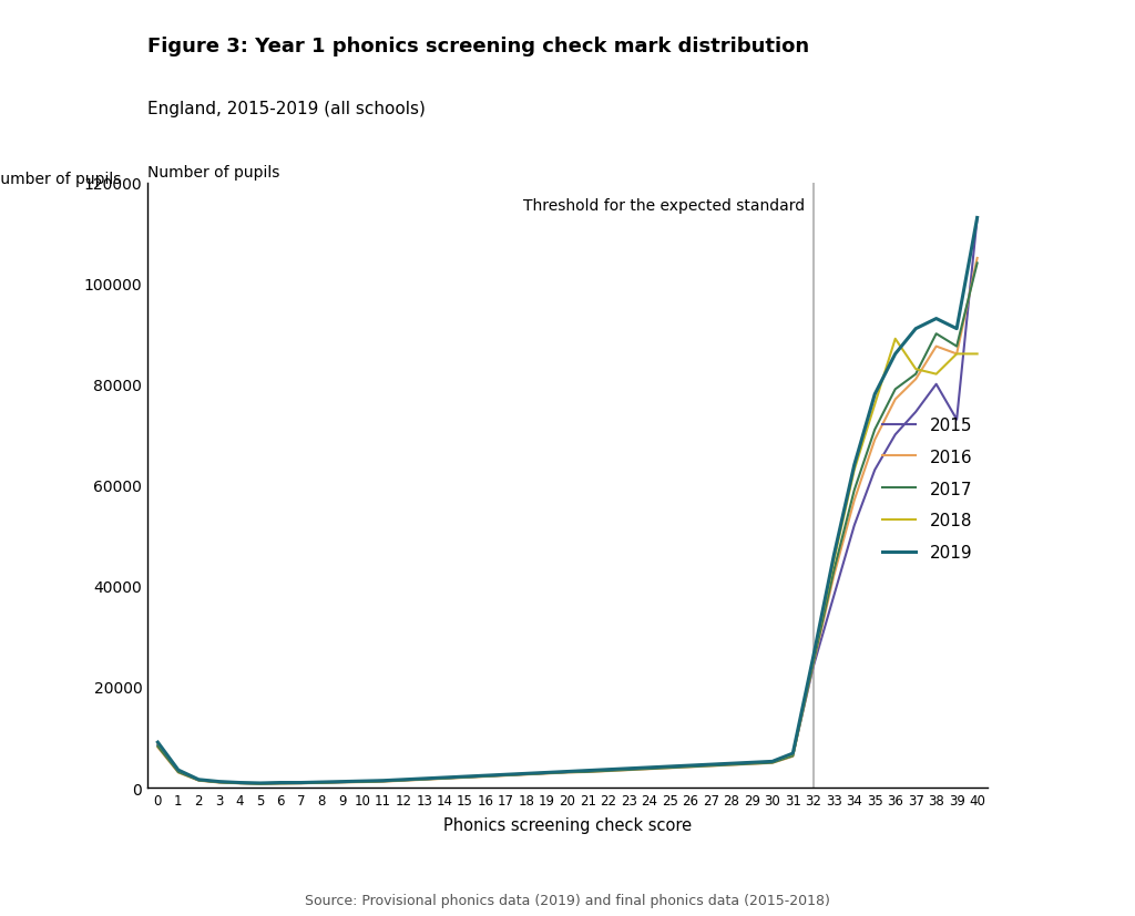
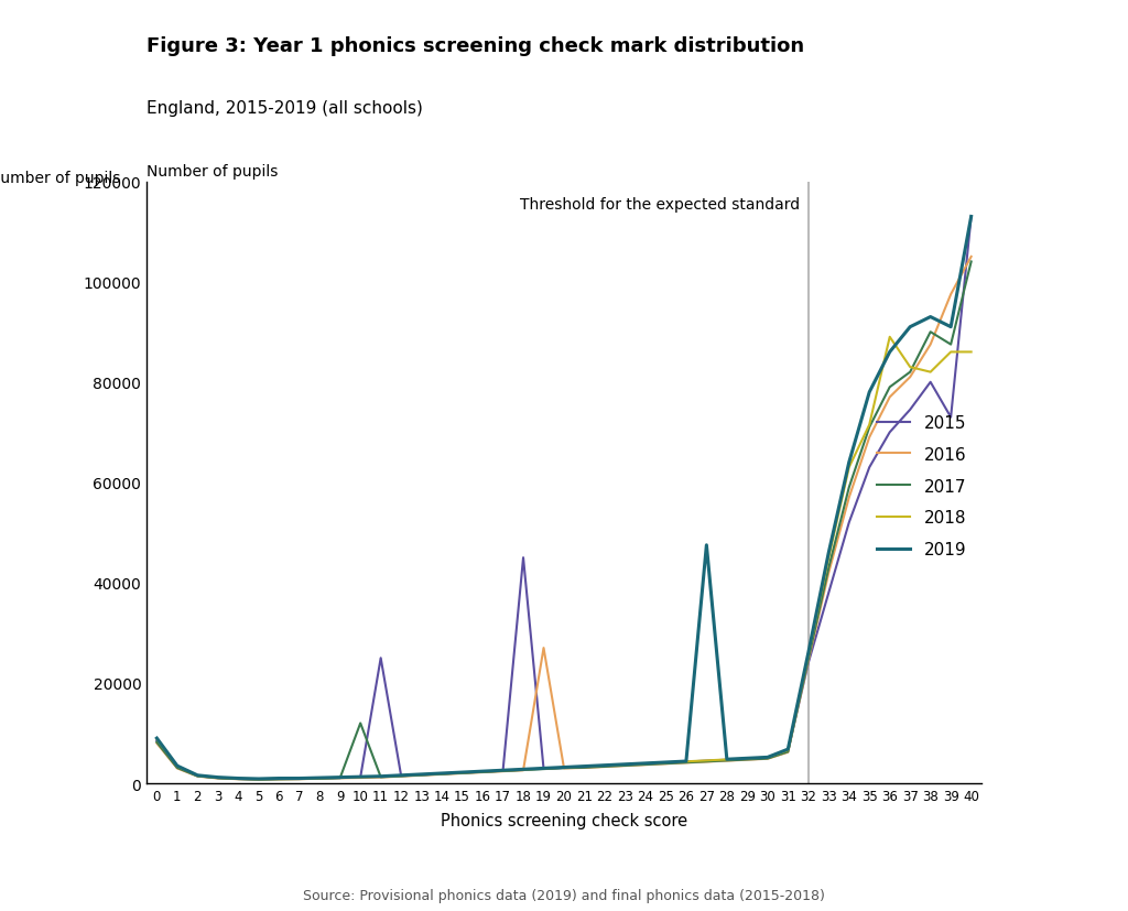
2017/10: 1200 -> 12000
2015/11: 1300 -> 25000
2015/18: 2700 -> 45000
2016/19: 2800 -> 27000
2019/27: 4600 -> 47500
2018/35: 76000 -> 71500
2016/39: 86000 -> 97500
